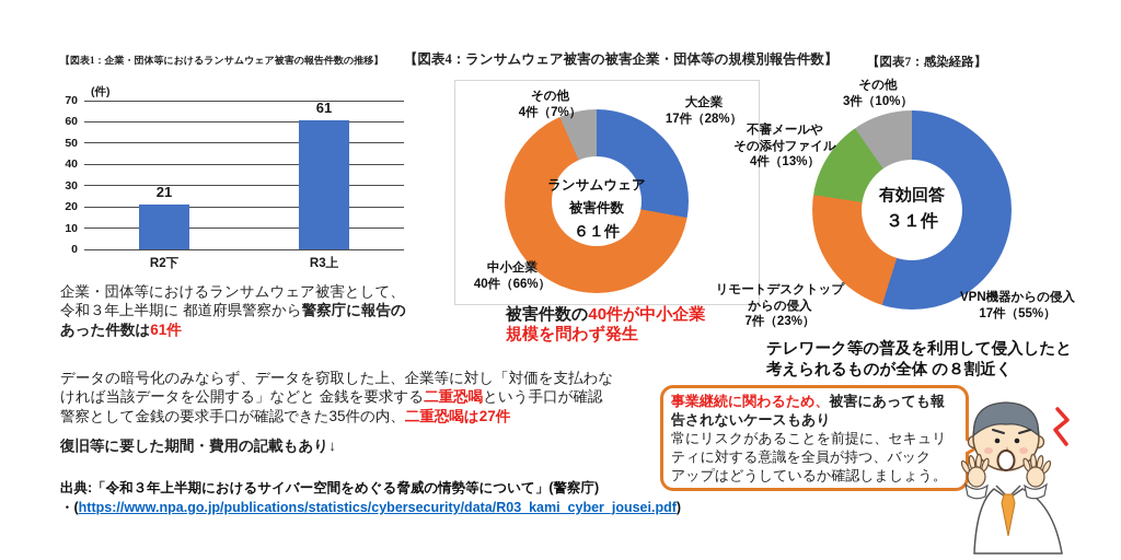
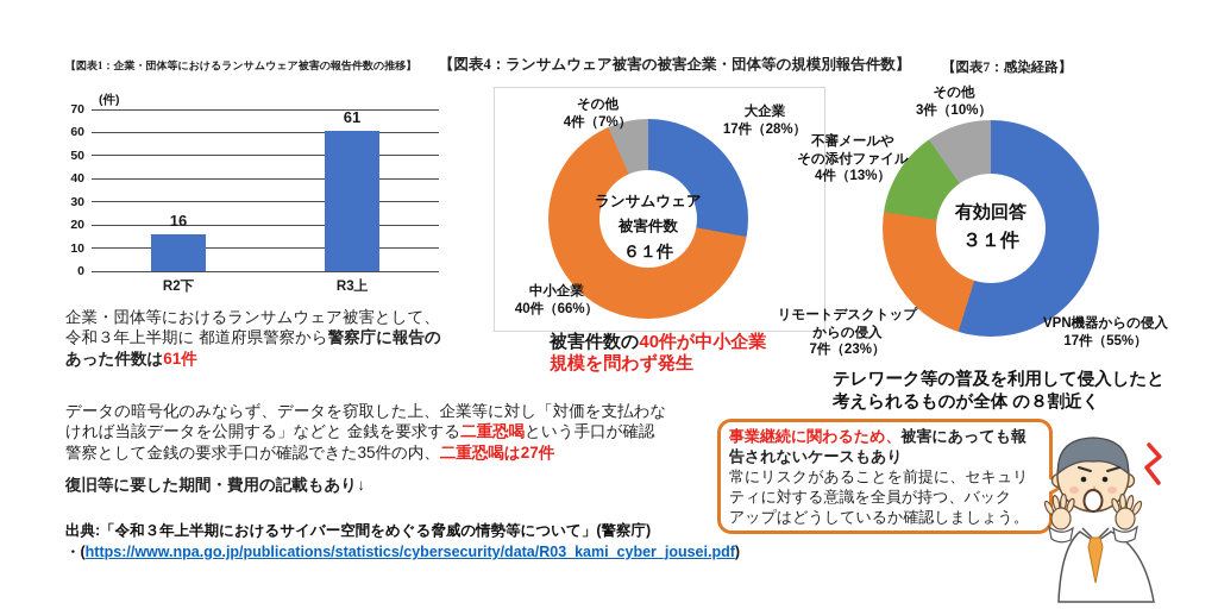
【図表1：企業・団体等におけるランサムウェア被害の報告件数の推移】/R2下: 21 -> 16
